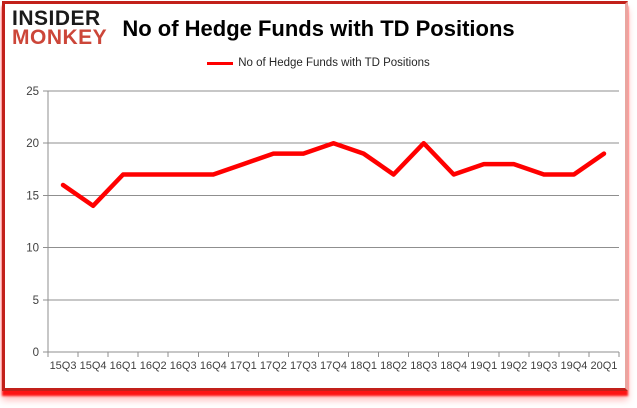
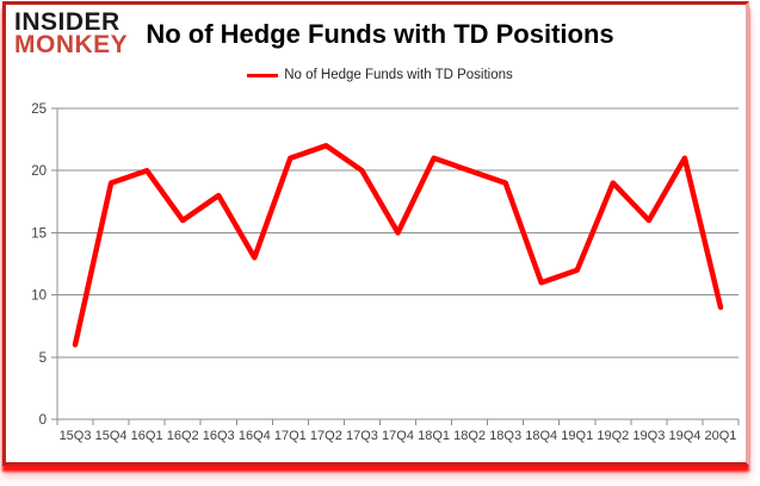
15Q3: 16 -> 6
15Q4: 14 -> 19
16Q1: 17 -> 20
16Q2: 17 -> 16
16Q3: 17 -> 18
16Q4: 17 -> 13
17Q1: 18 -> 21
17Q2: 19 -> 22
17Q3: 19 -> 20
17Q4: 20 -> 15
18Q1: 19 -> 21
18Q2: 17 -> 20
18Q3: 20 -> 19
18Q4: 17 -> 11
19Q1: 18 -> 12
19Q2: 18 -> 19
19Q3: 17 -> 16
19Q4: 17 -> 21
20Q1: 19 -> 9
